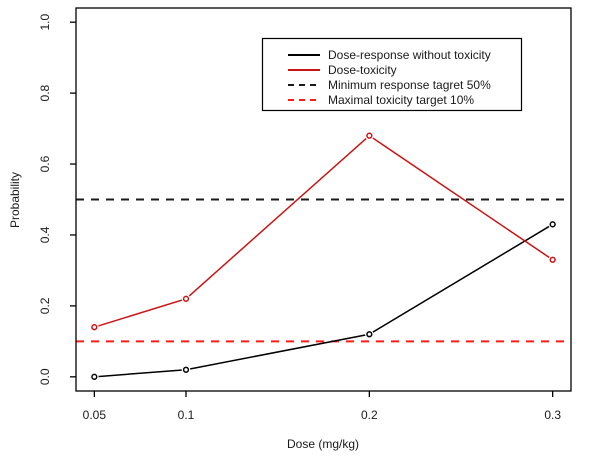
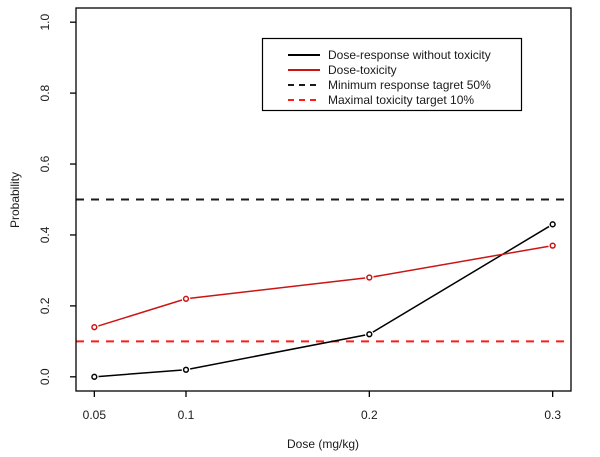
Dose-toxicity/0.2: 0.68 -> 0.28
Dose-toxicity/0.3: 0.33 -> 0.37
